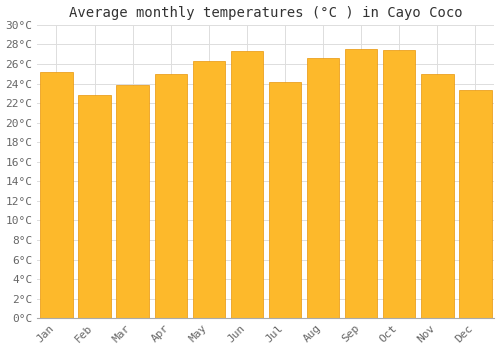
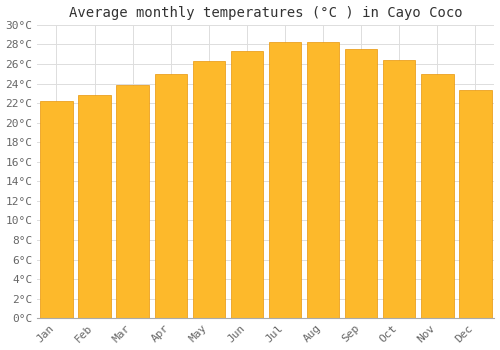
Jan: 25.2°C -> 22.2°C
Jul: 24.2°C -> 28.3°C
Aug: 26.6°C -> 28.3°C
Oct: 27.4°C -> 26.4°C
